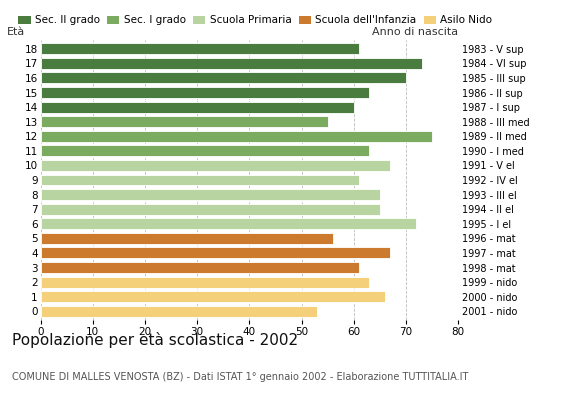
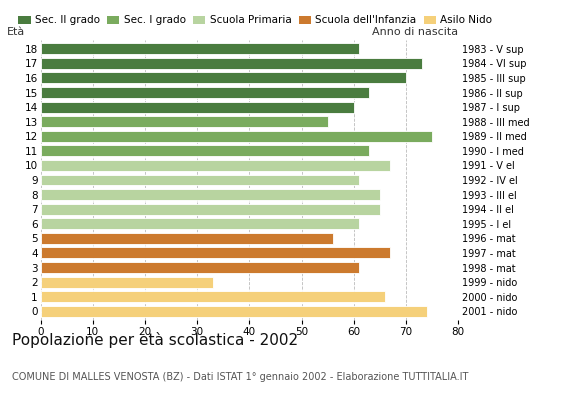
6: 72 -> 61
2: 63 -> 33
0: 53 -> 74
